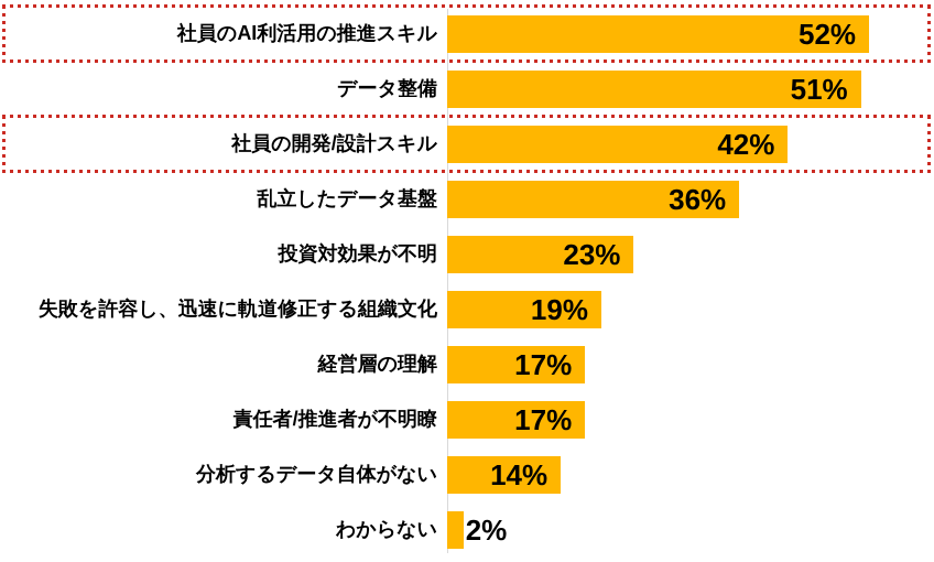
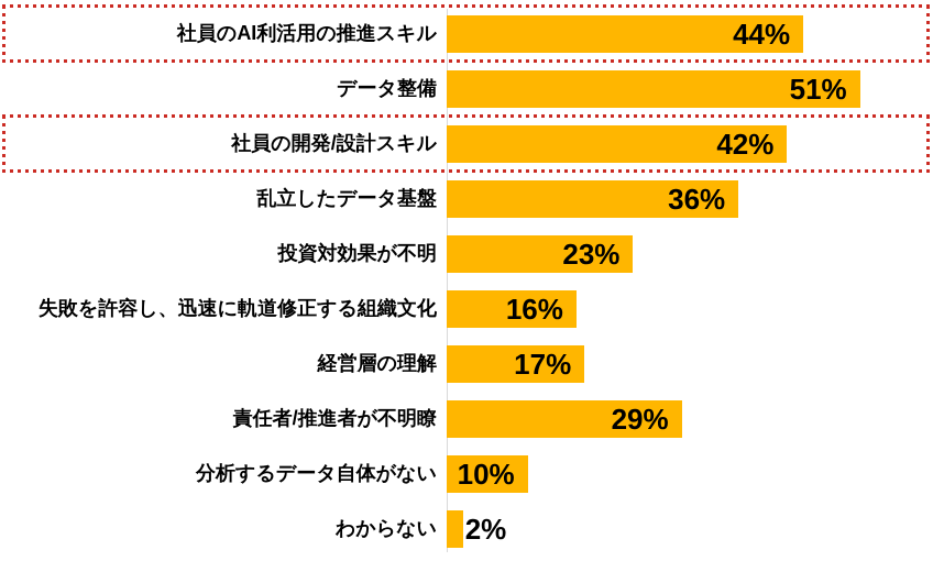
社員のAI利活用の推進スキル: 52% -> 44%
失敗を許容し、迅速に軌道修正する組織文化: 19% -> 16%
責任者/推進者が不明瞭: 17% -> 29%
分析するデータ自体がない: 14% -> 10%
